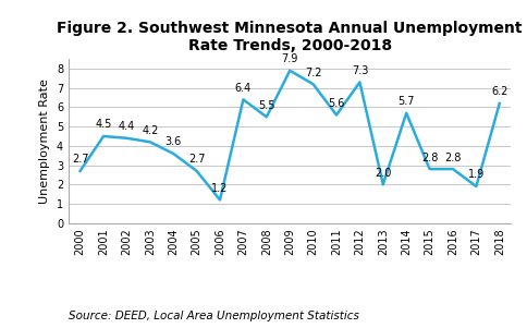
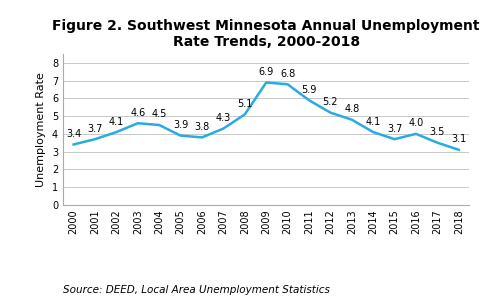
2000: 2.7 -> 3.4
2001: 4.5 -> 3.7
2002: 4.4 -> 4.1
2003: 4.2 -> 4.6
2004: 3.6 -> 4.5
2005: 2.7 -> 3.9
2006: 1.2 -> 3.8
2007: 6.4 -> 4.3
2008: 5.5 -> 5.1
2009: 7.9 -> 6.9
2010: 7.2 -> 6.8
2011: 5.6 -> 5.9
2012: 7.3 -> 5.2
2013: 2.0 -> 4.8
2014: 5.7 -> 4.1
2015: 2.8 -> 3.7
2016: 2.8 -> 4.0
2017: 1.9 -> 3.5
2018: 6.2 -> 3.1
